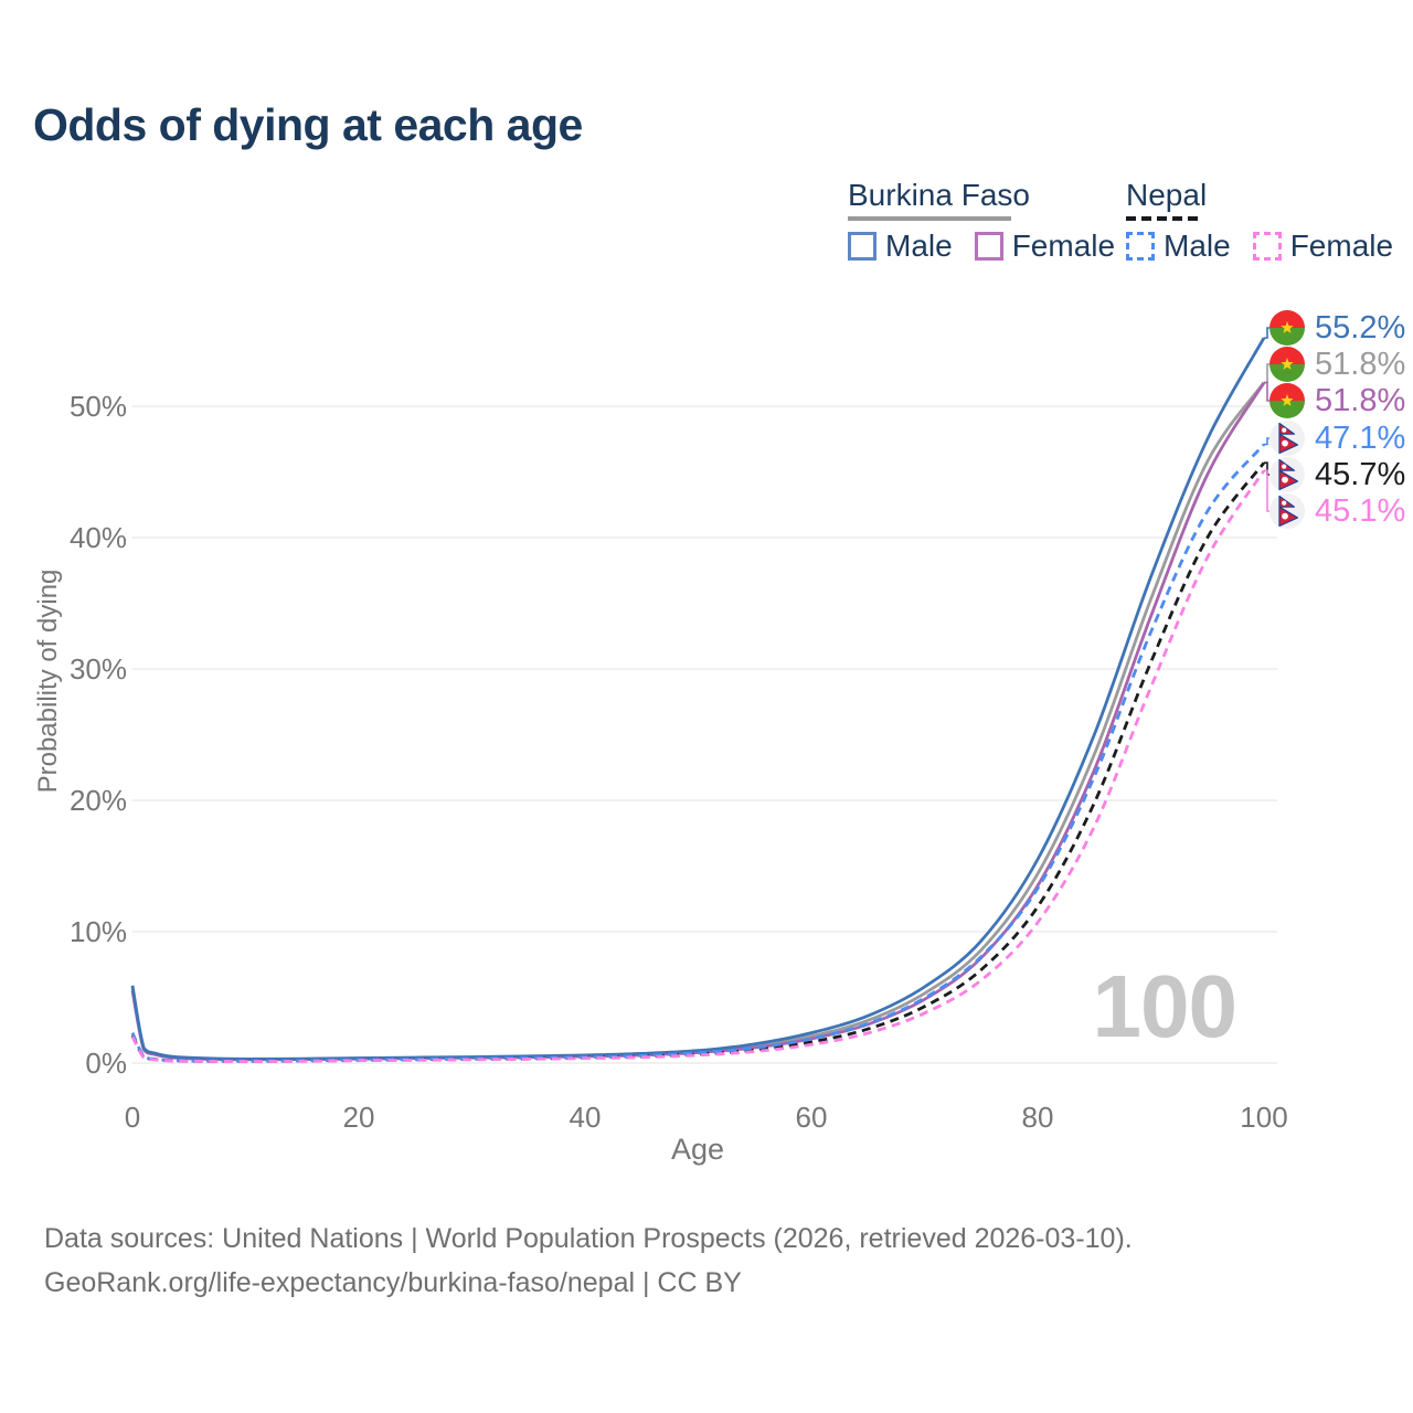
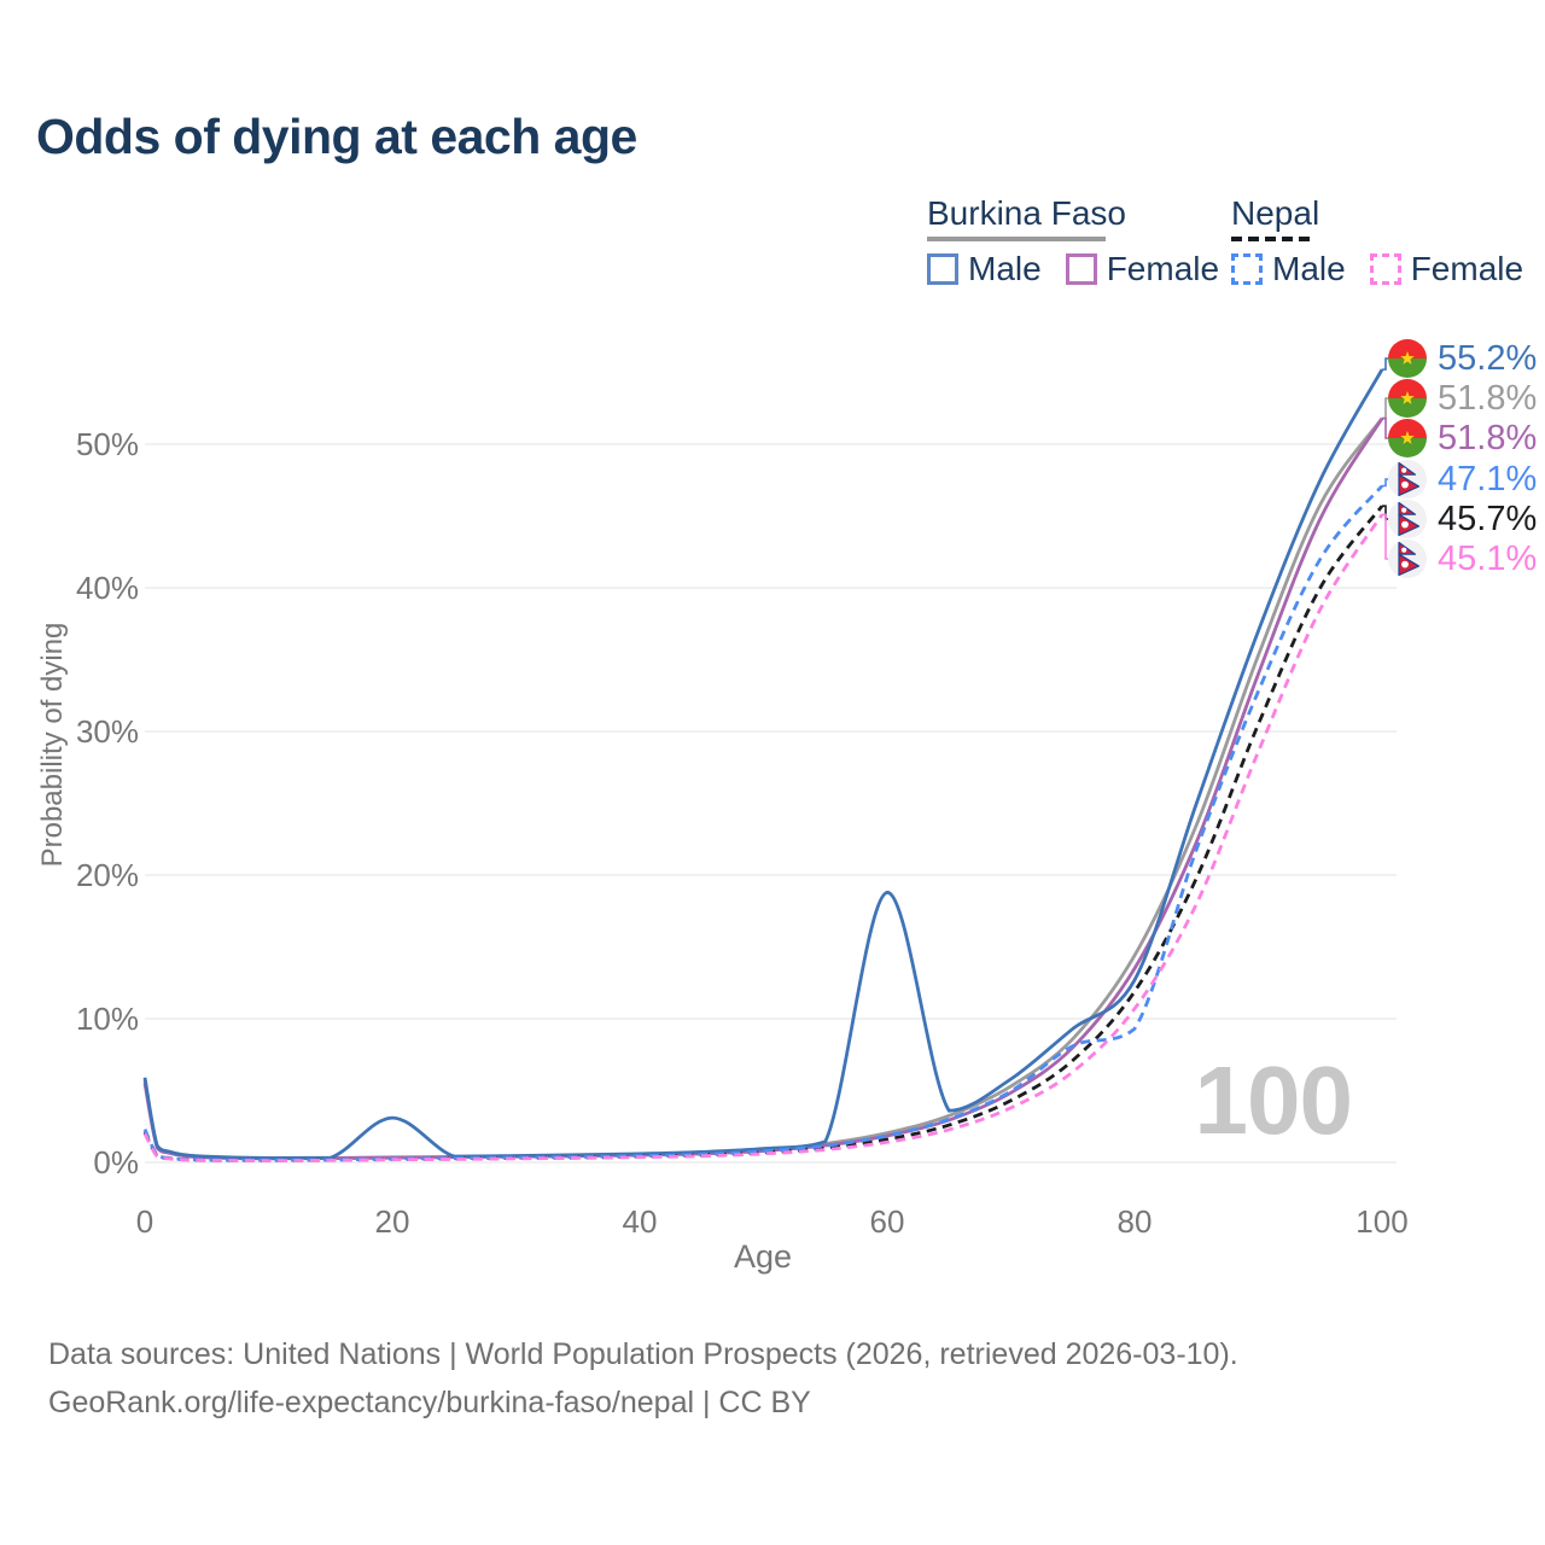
Burkina Faso Male/20: 0.4% -> 3.1%
Burkina Faso Male/60: 2.3% -> 18.8%
Burkina Faso Male/80: 15.5% -> 12.7%
Nepal Male/80: 13.3% -> 9.3%
